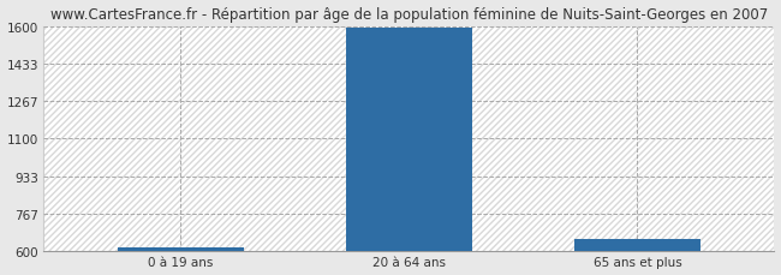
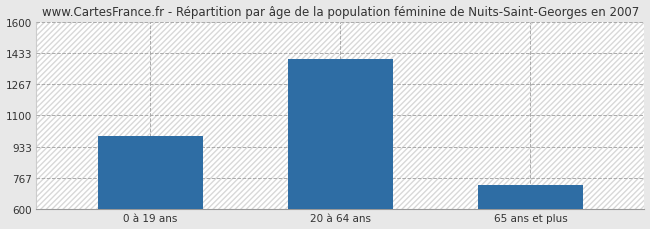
0 à 19 ans: 620 -> 990
20 à 64 ans: 1590 -> 1400
65 ans et plus: 660 -> 730
